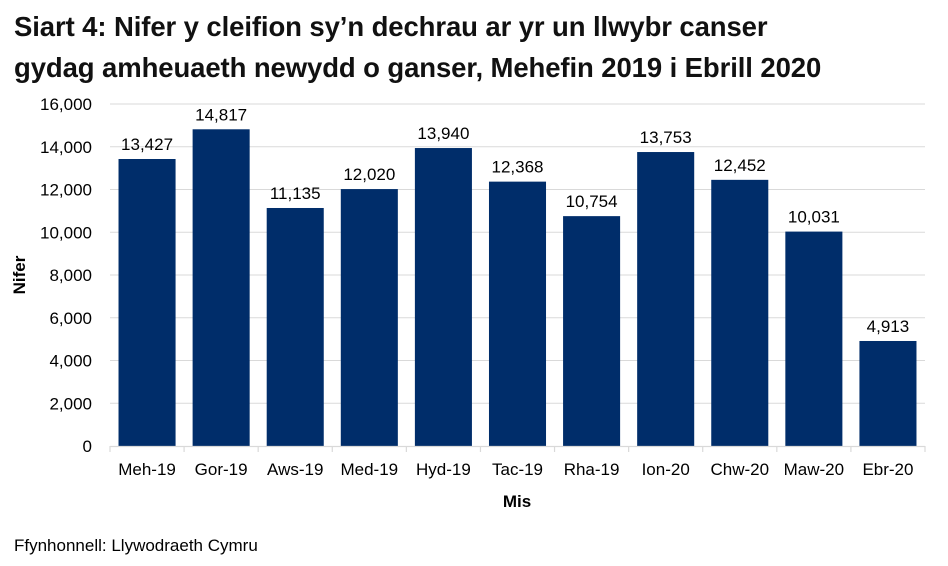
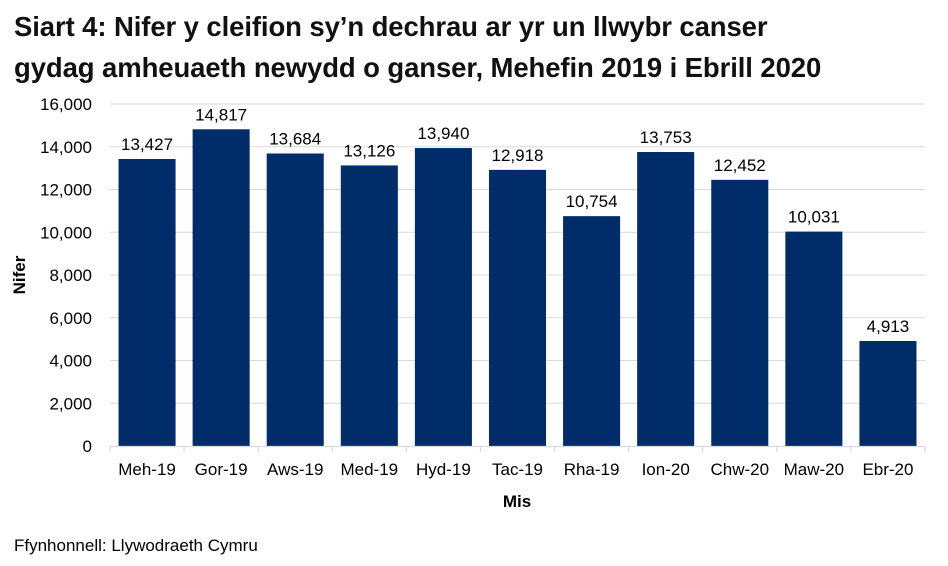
Aws-19: 11,135 -> 13,684
Med-19: 12,020 -> 13,126
Tac-19: 12,368 -> 12,918
